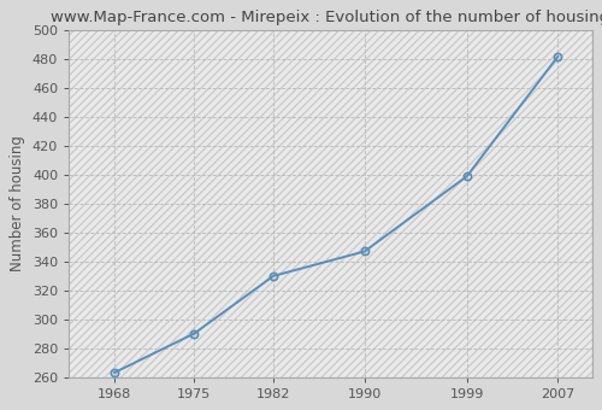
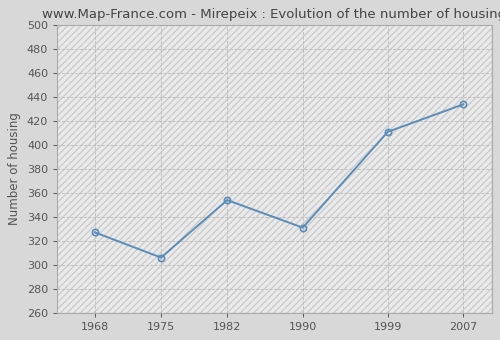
1968: 263 -> 327
1975: 290 -> 306
1982: 330 -> 354
1990: 347 -> 331
1999: 399 -> 411
2007: 482 -> 434
